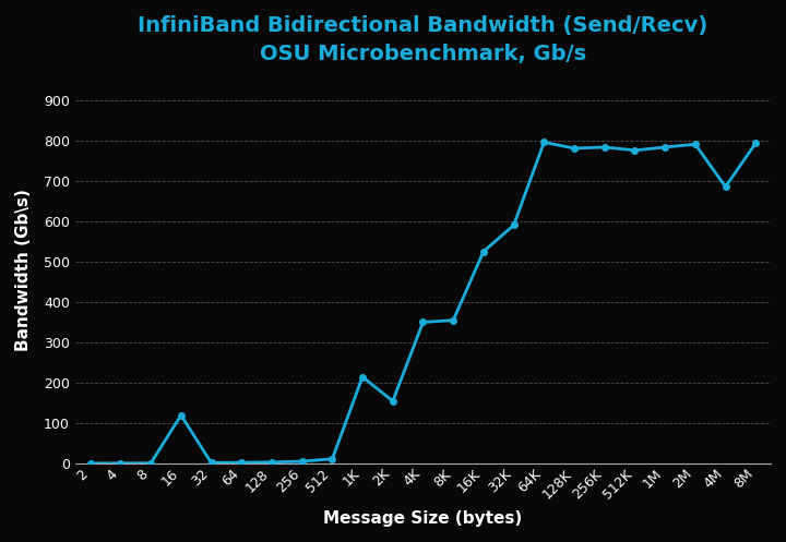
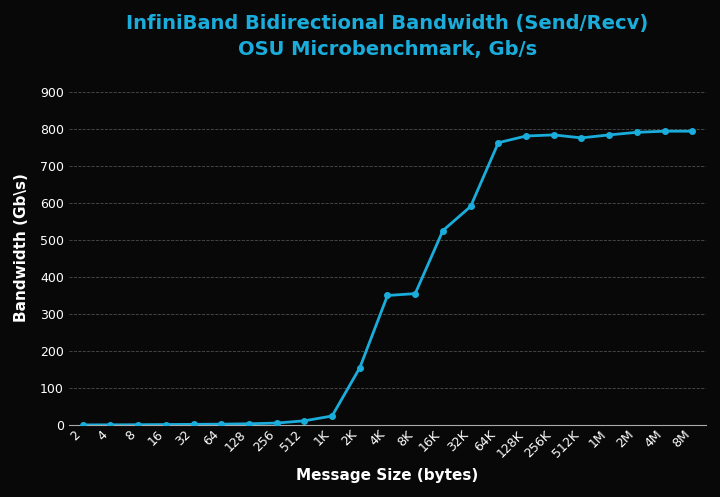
16: 120 -> 2
1K: 215 -> 25
64K: 795 -> 762
4M: 685 -> 793
